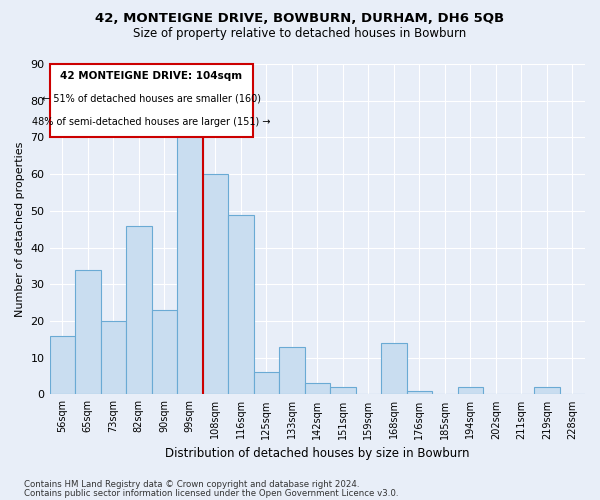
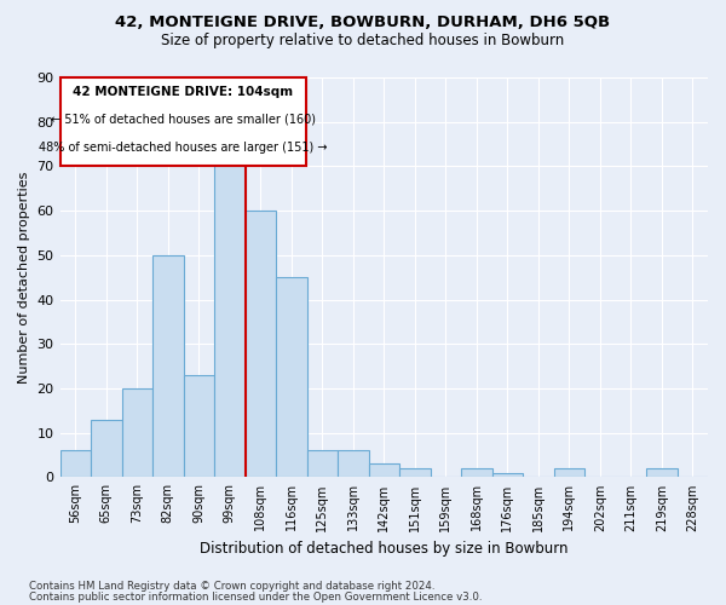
56sqm: 16 -> 6
65sqm: 34 -> 13
82sqm: 46 -> 50
116sqm: 49 -> 45
133sqm: 13 -> 6
168sqm: 14 -> 2
